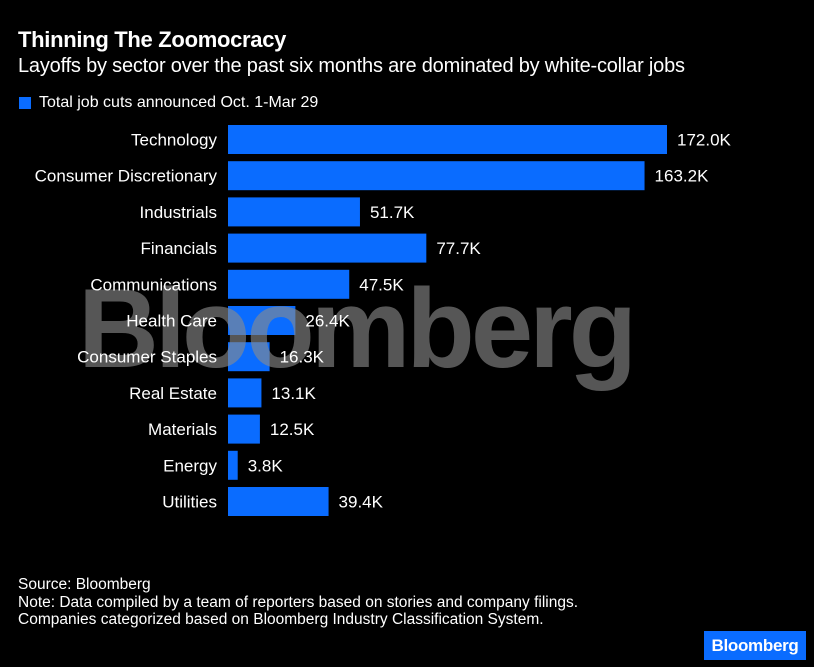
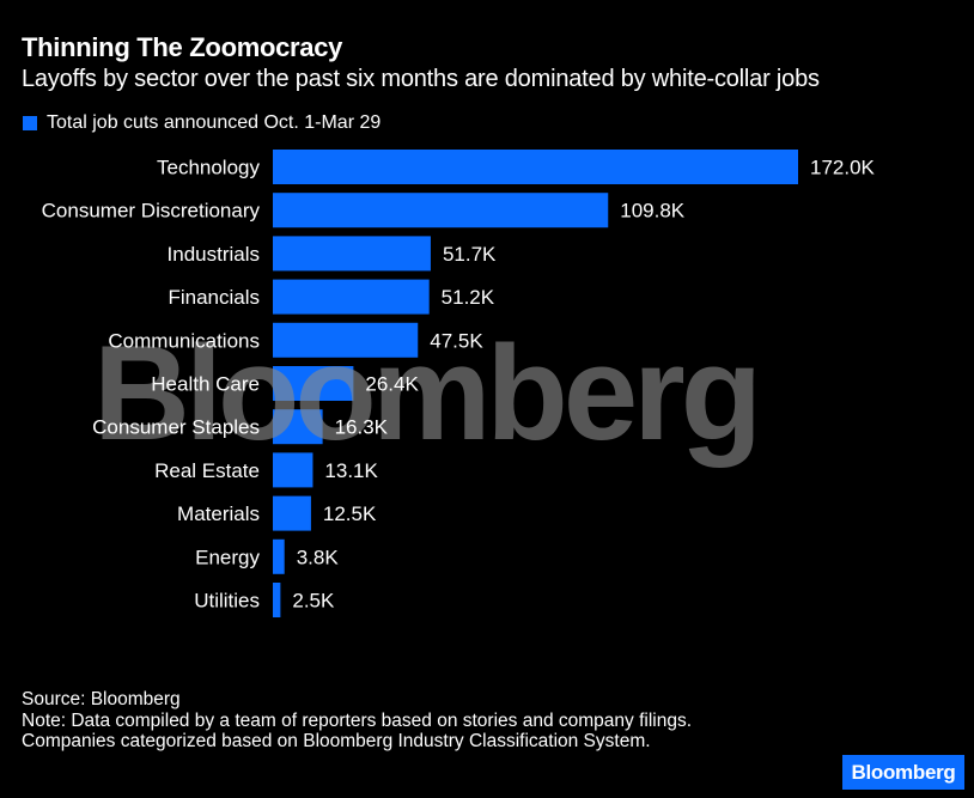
Consumer Discretionary: 163.2K -> 109.8K
Financials: 77.7K -> 51.2K
Utilities: 39.4K -> 2.5K
